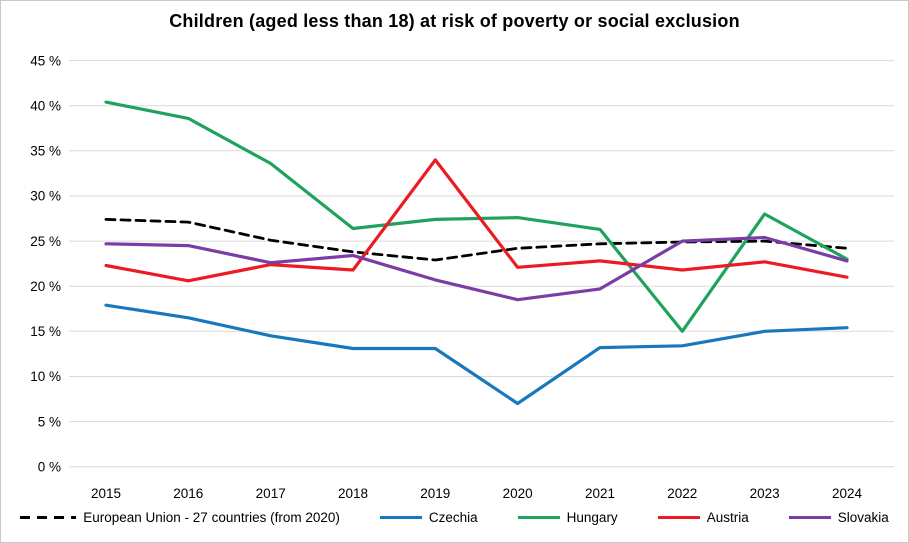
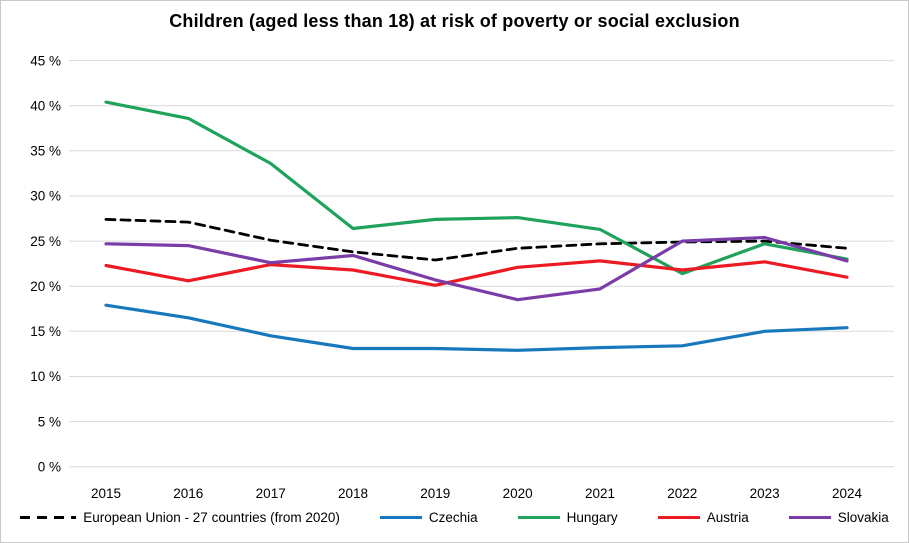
Austria/2019: 34% -> 20%
Czechia/2020: 7% -> 13%
Hungary/2022: 15% -> 21%
Hungary/2023: 28% -> 25%
